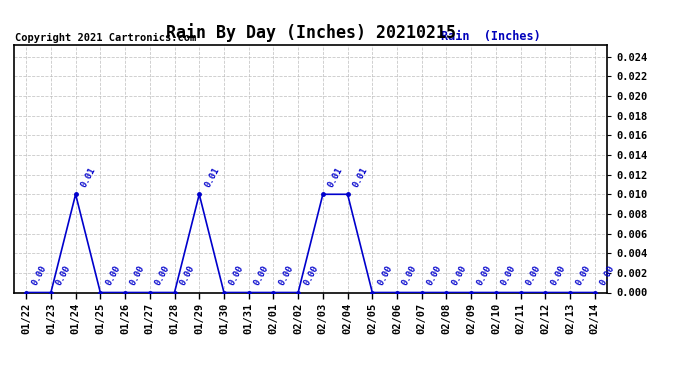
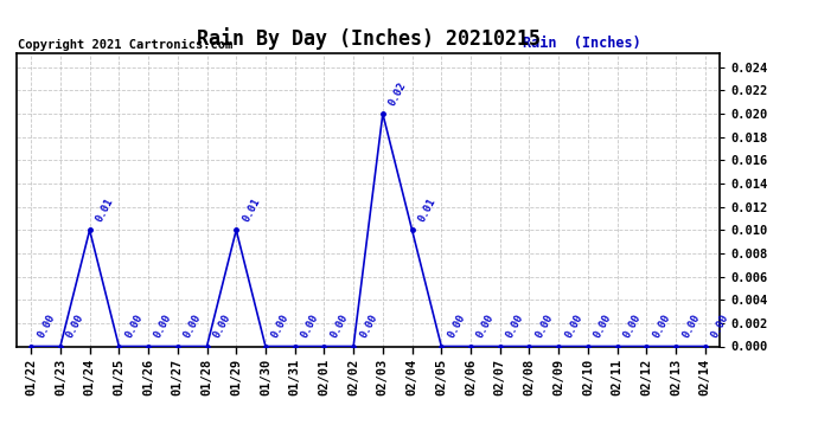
02/03: 0.01 -> 0.02
